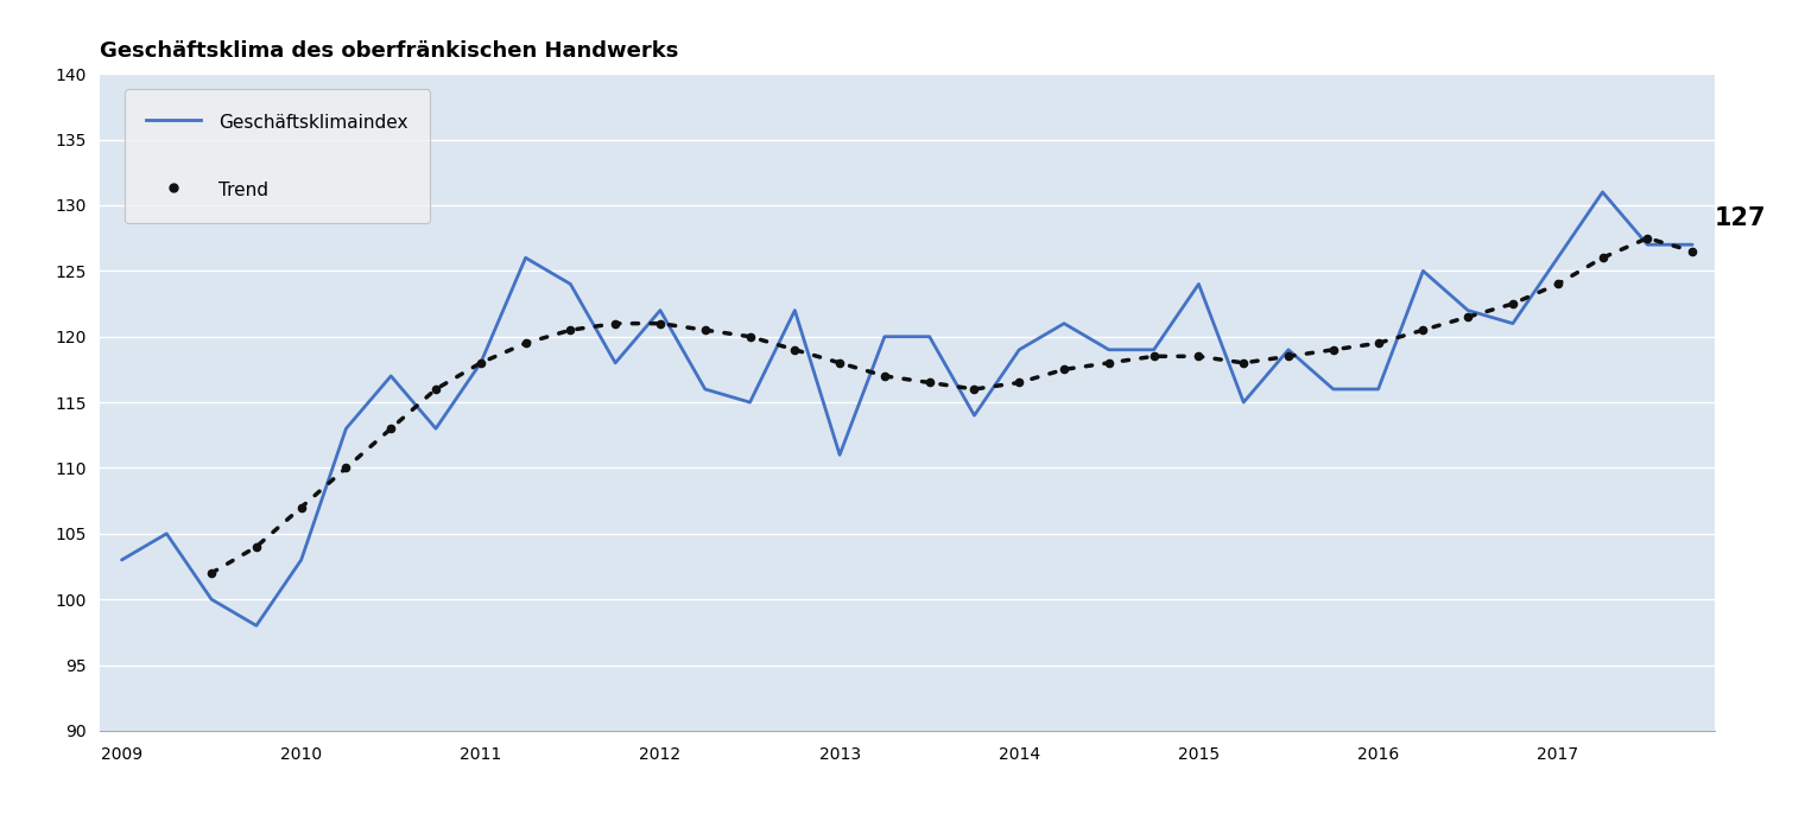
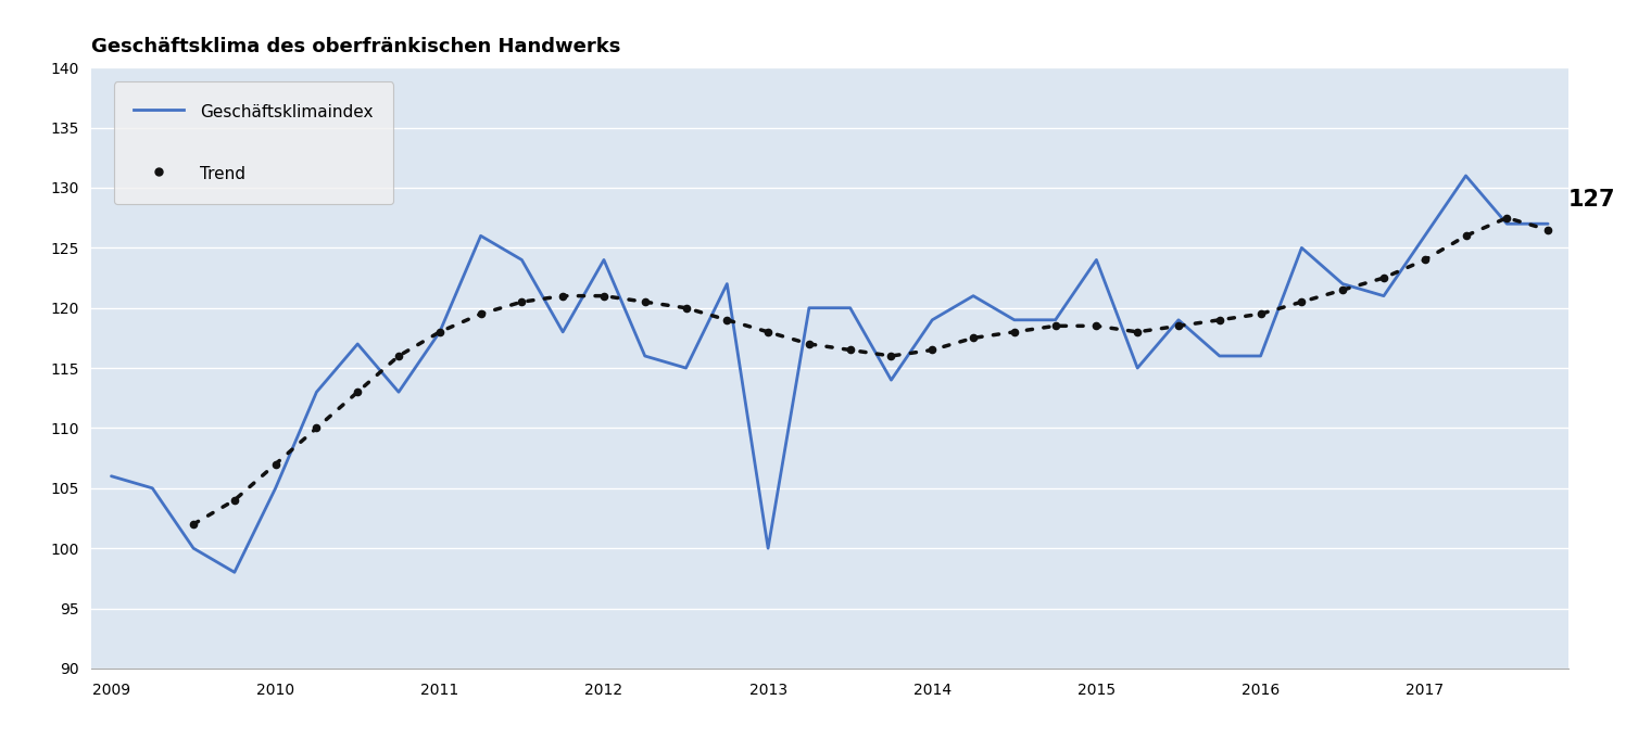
Geschäftsklimaindex/2009: 103 -> 106
Geschäftsklimaindex/2010: 103 -> 105
Geschäftsklimaindex/2012: 122 -> 124
Geschäftsklimaindex/2013: 111 -> 100
